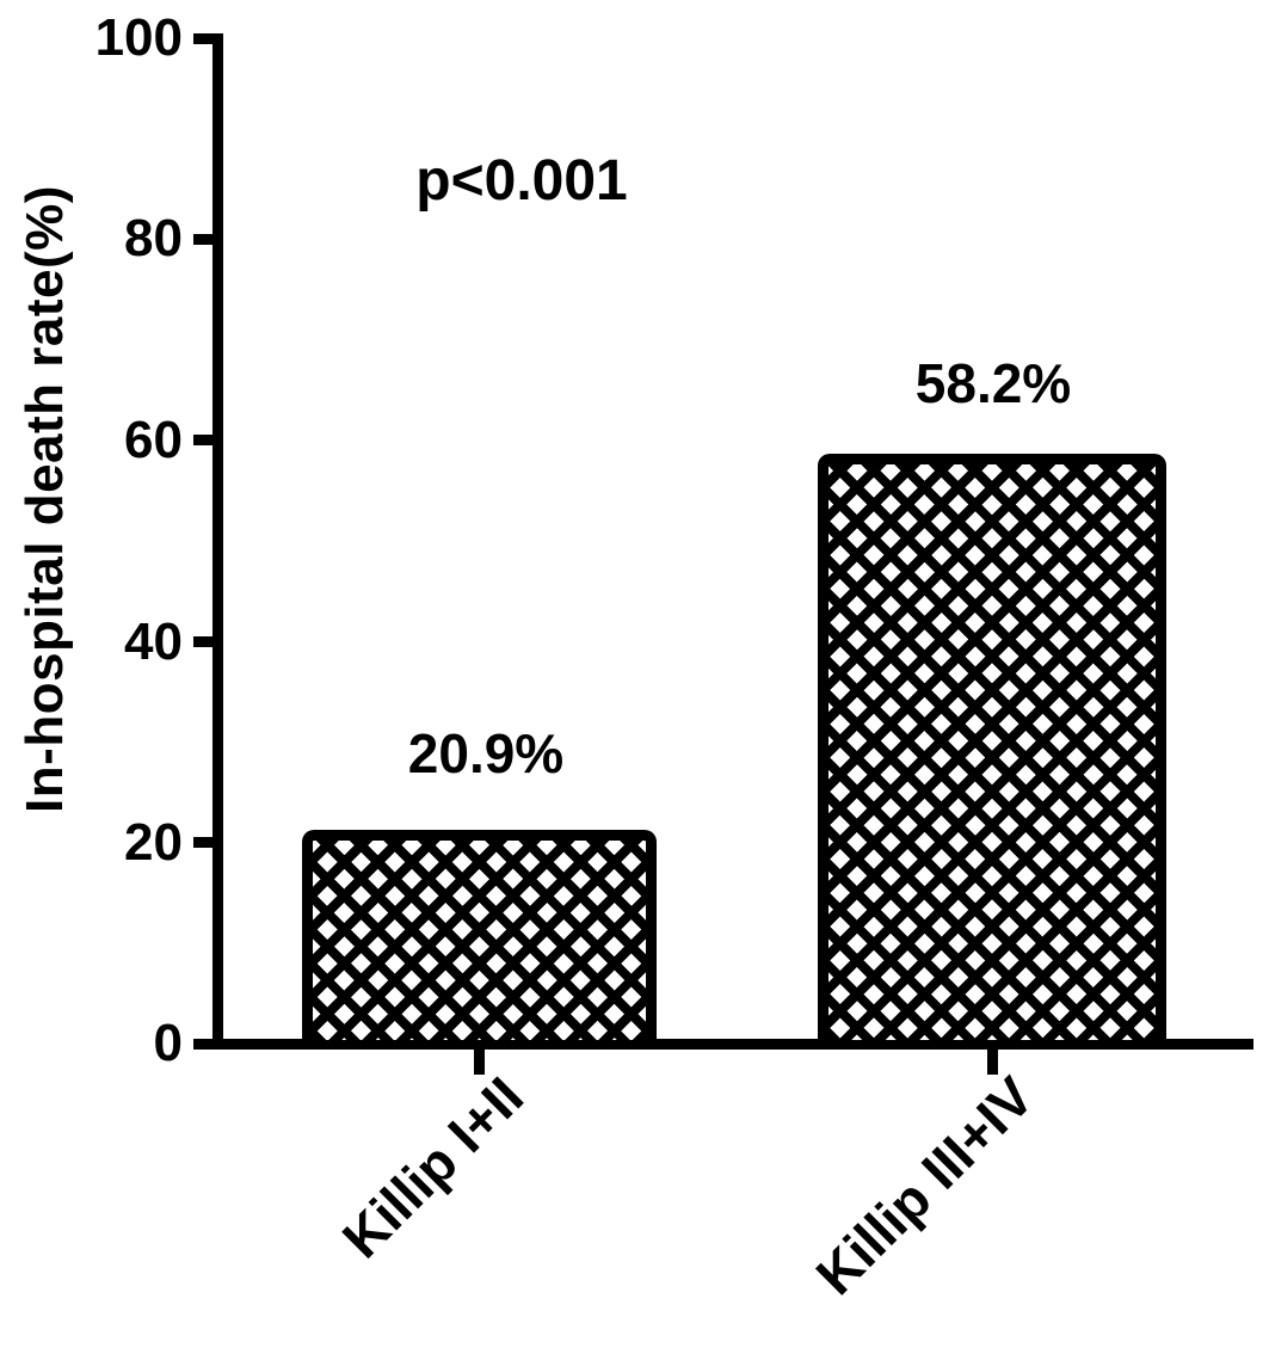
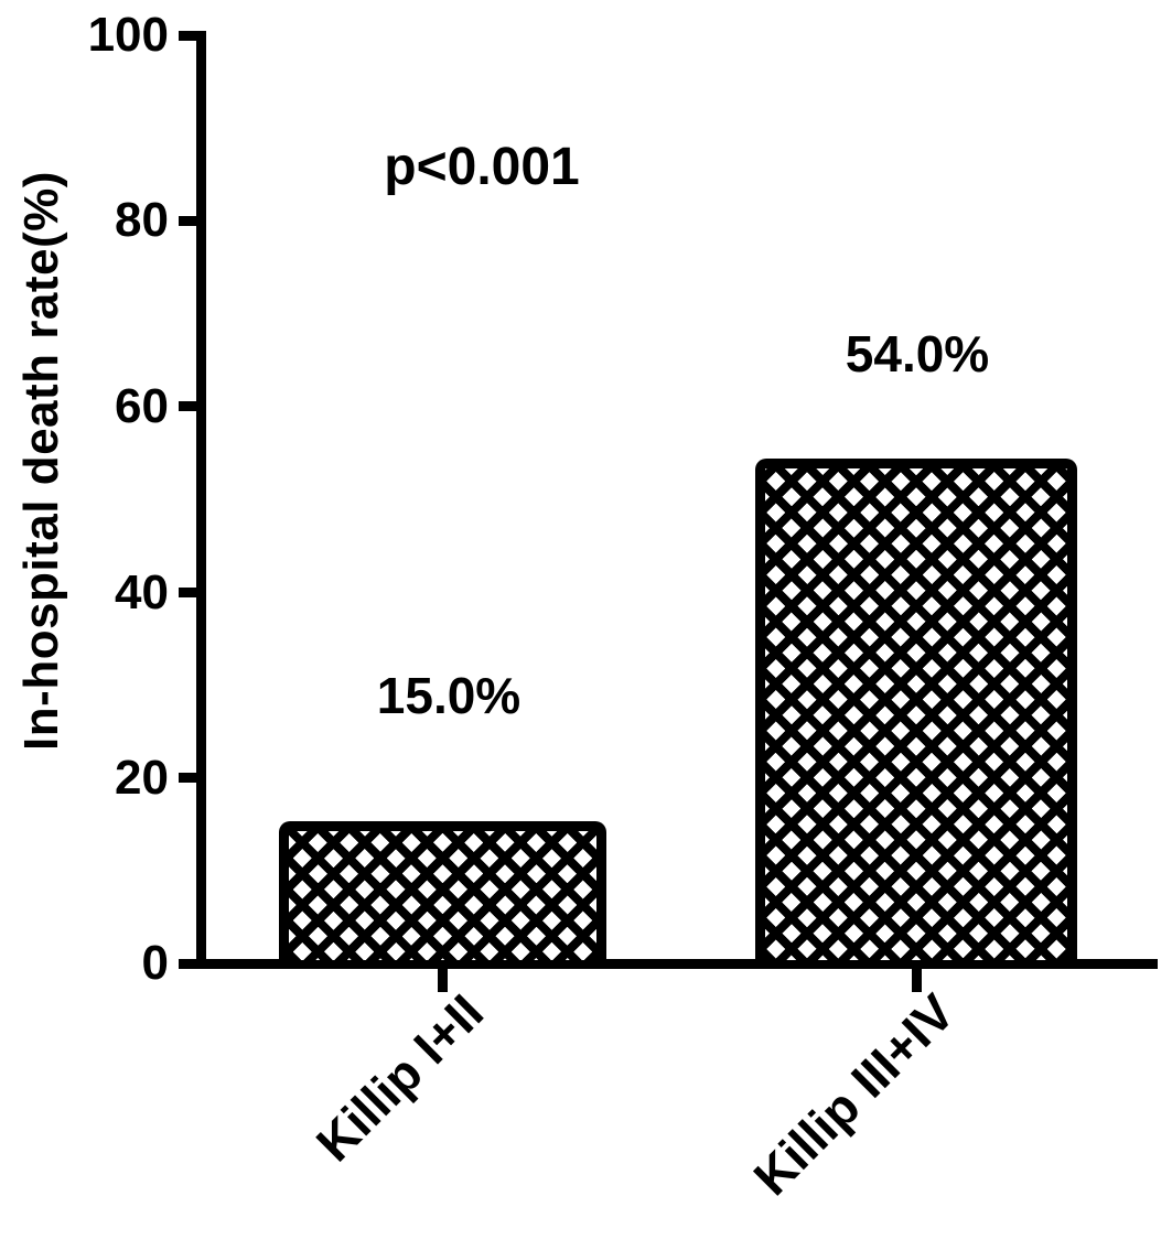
Killip I+II: 20.9% -> 15.0%
Killip III+IV: 58.2% -> 54.0%
